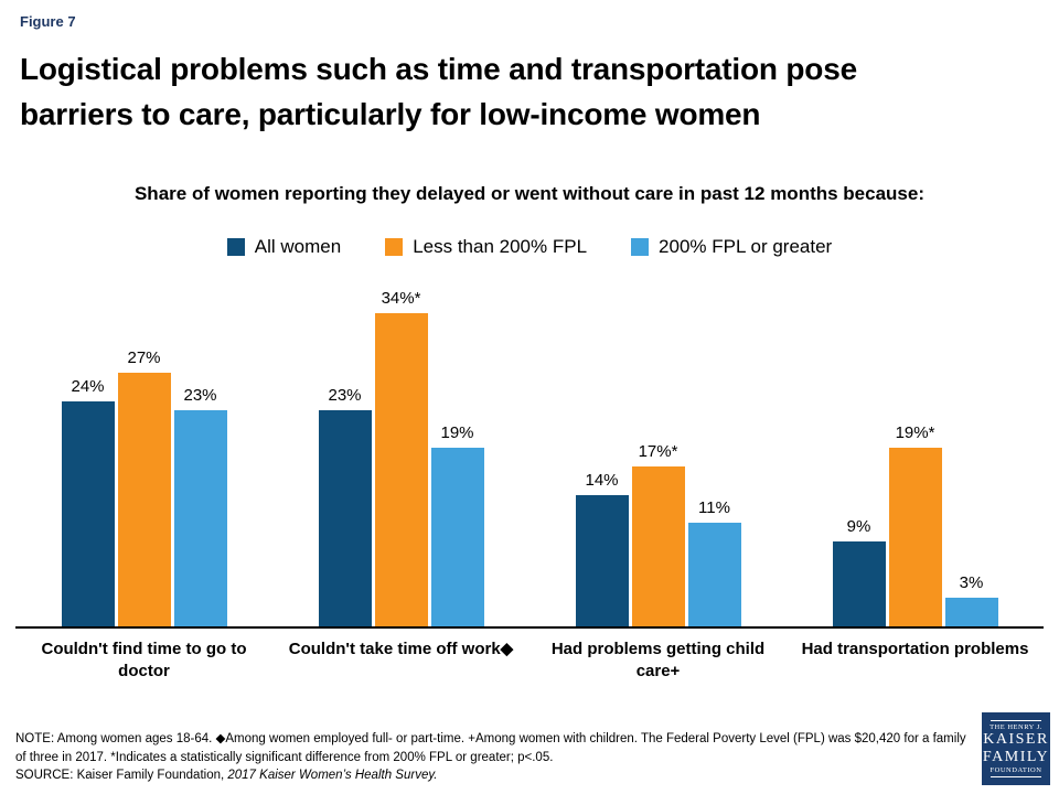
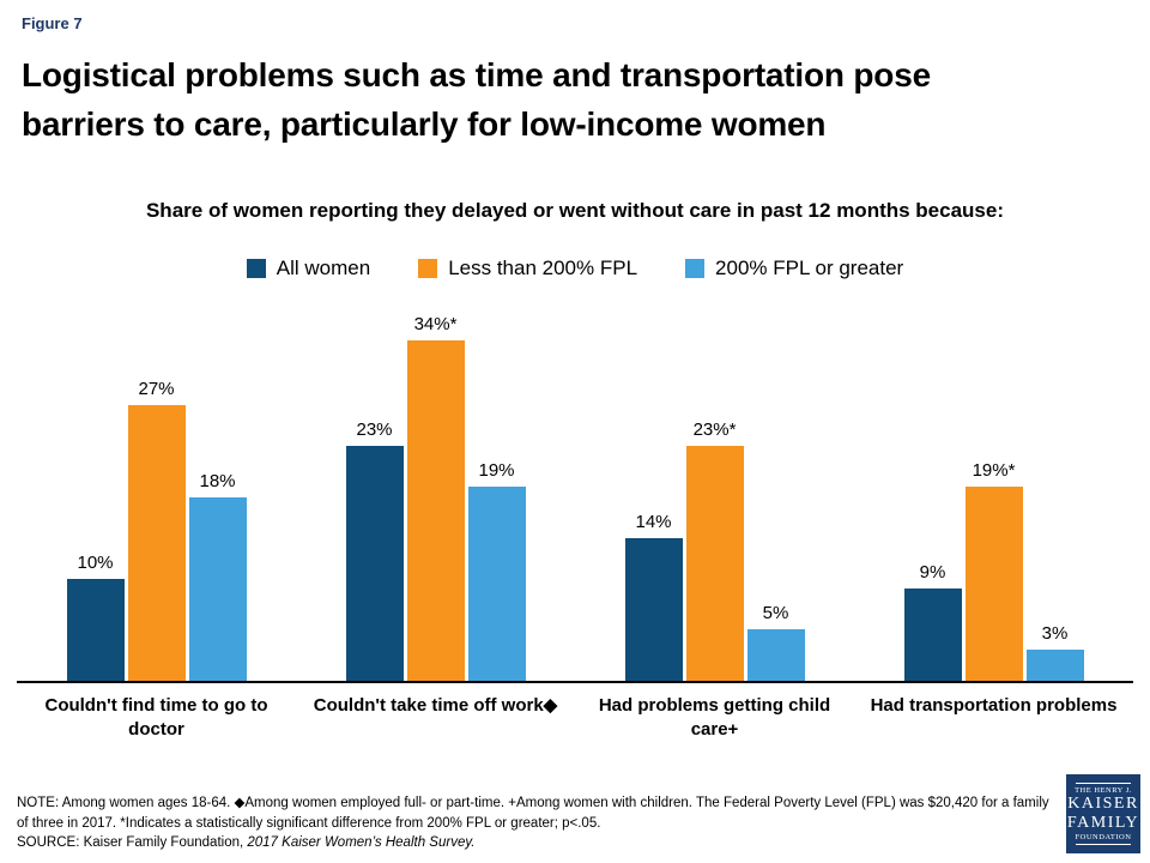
All women/Couldn't find time to go to doctor: 24% -> 10%
200% FPL or greater/Couldn't find time to go to doctor: 23% -> 18%
Less than 200% FPL/Had problems getting child care+: 17 -> 23
200% FPL or greater/Had problems getting child care+: 11% -> 5%
